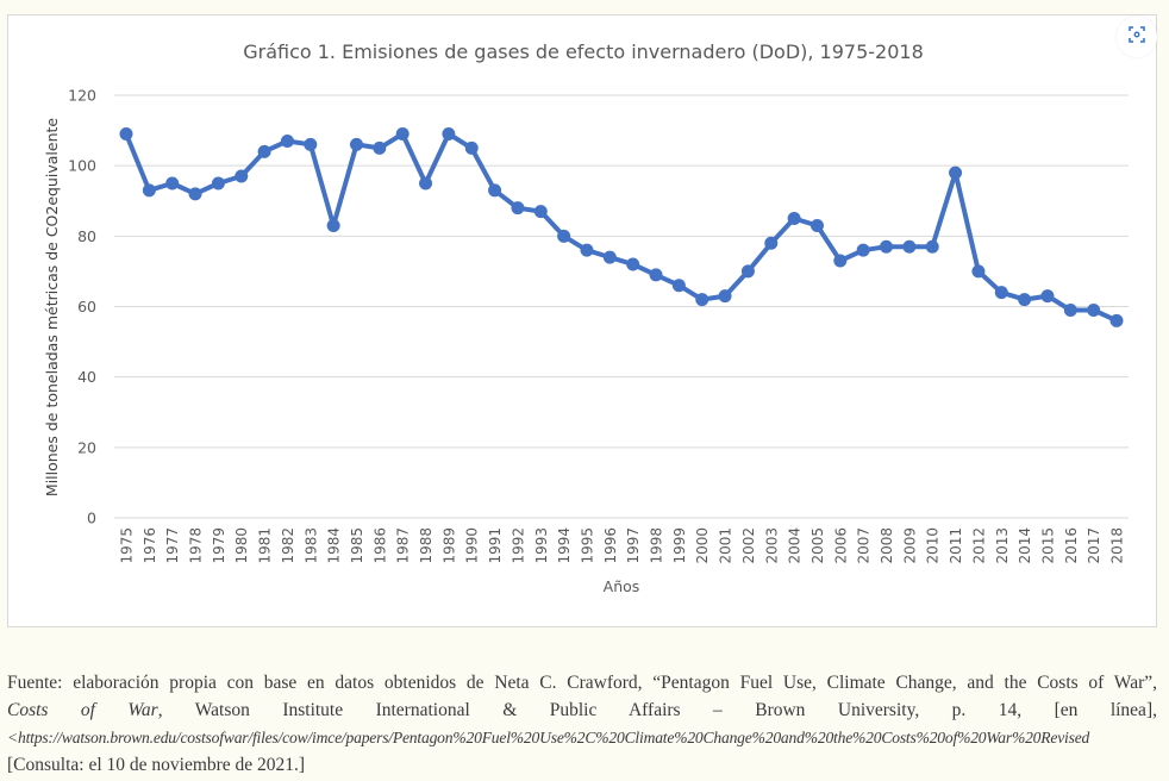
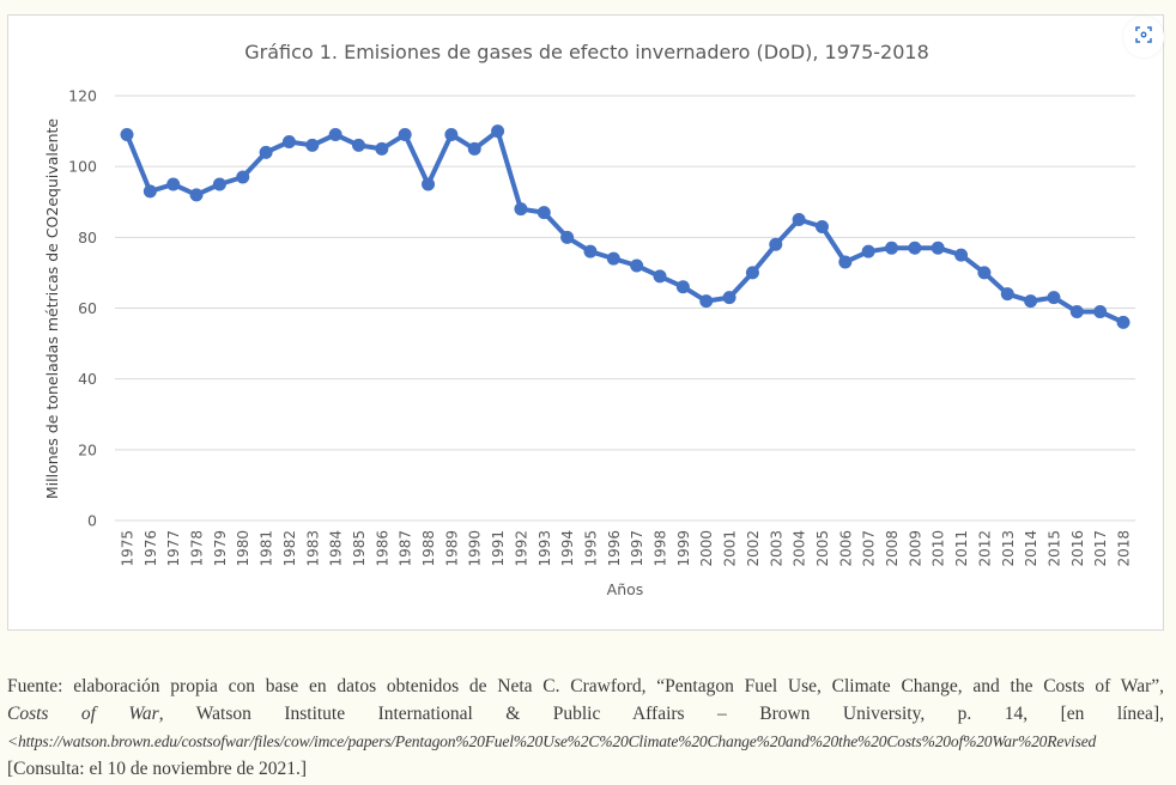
1984: 83 -> 109
1991: 93 -> 110
2011: 98 -> 75
